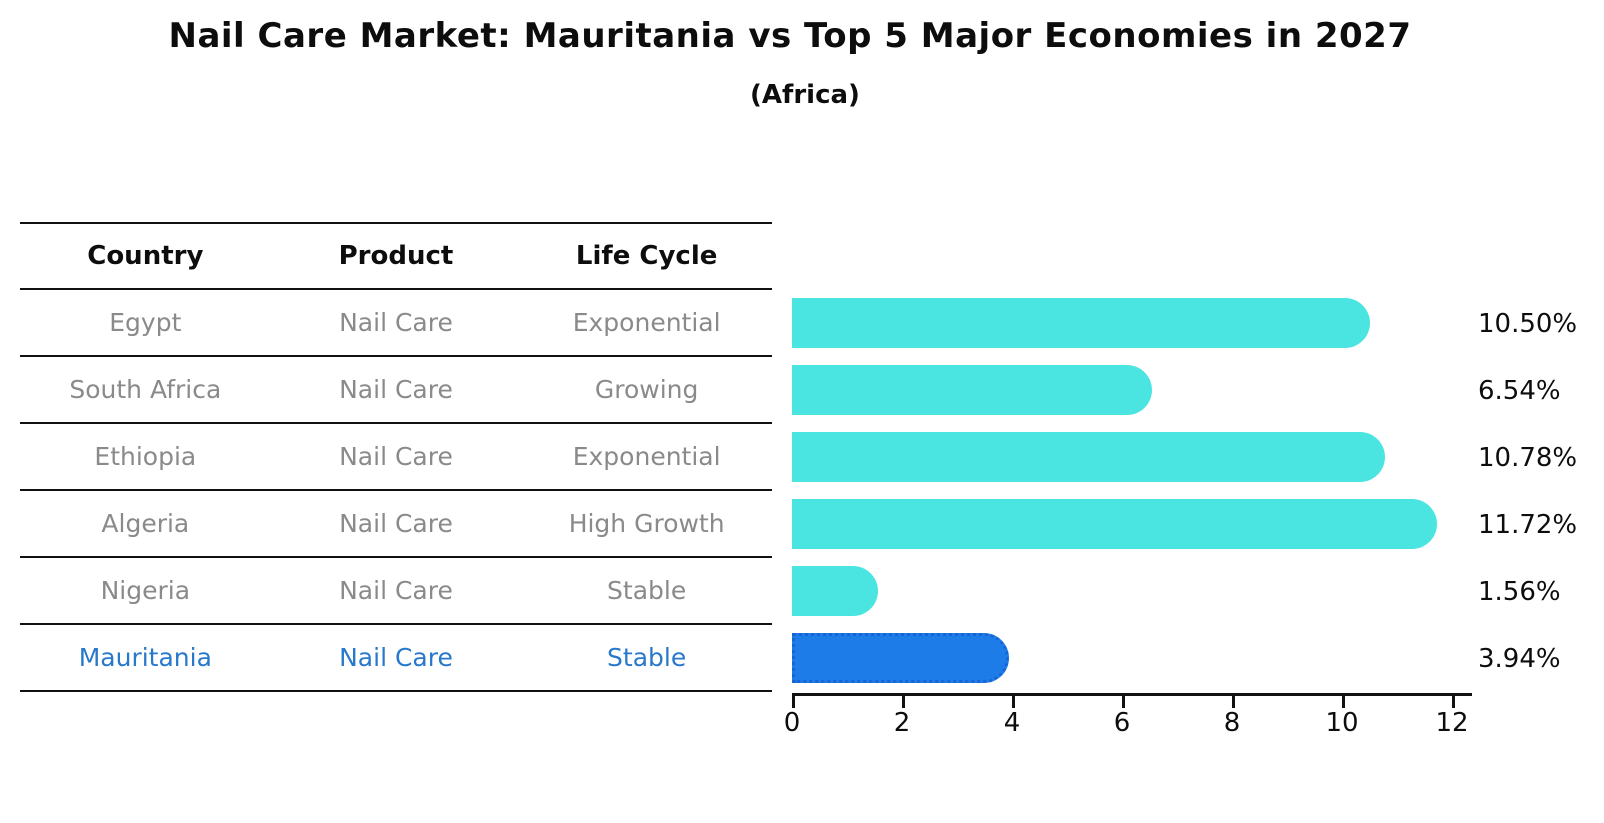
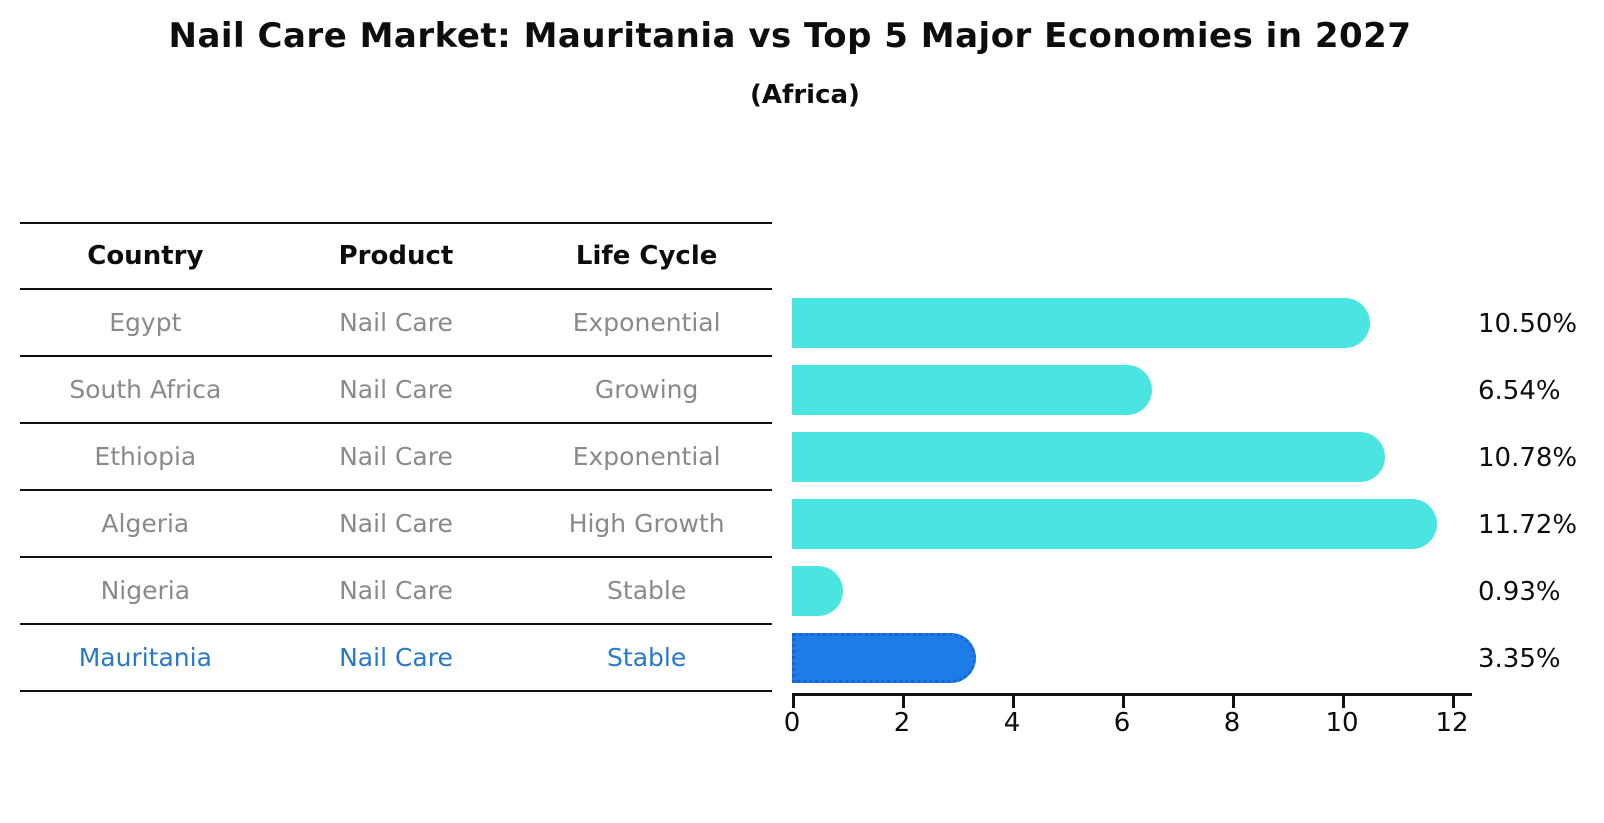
Nigeria: 1.56% -> 0.93%
Mauritania: 3.94% -> 3.35%
